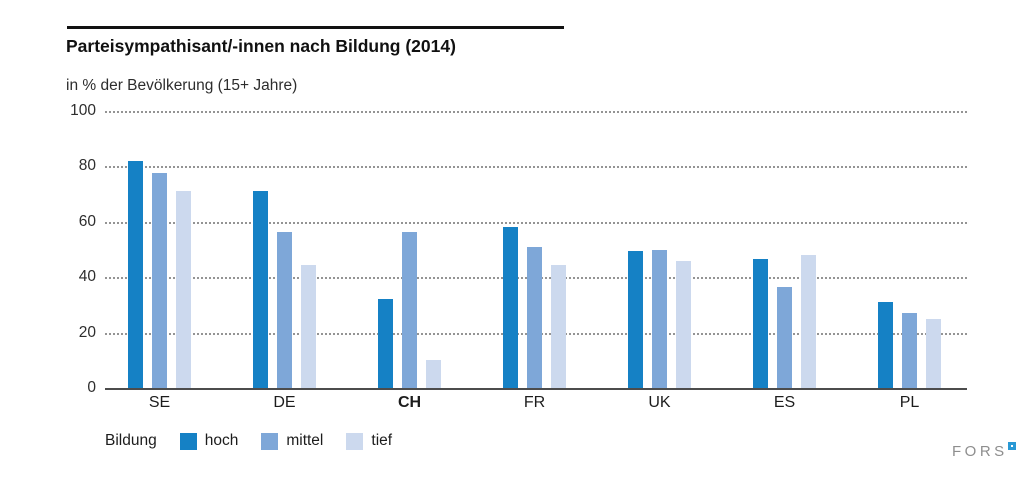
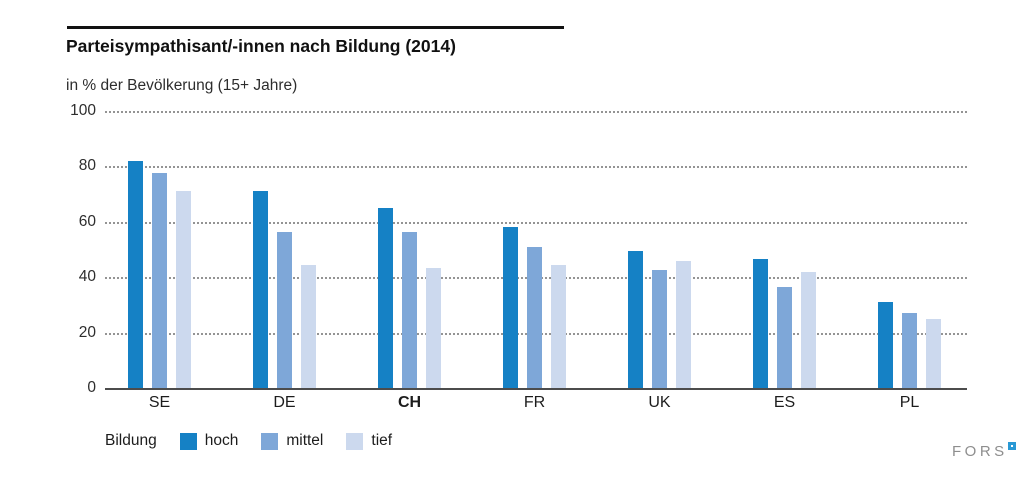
hoch/CH: 32 -> 65
tief/CH: 10 -> 44
mittel/UK: 50 -> 42
tief/ES: 48 -> 42
